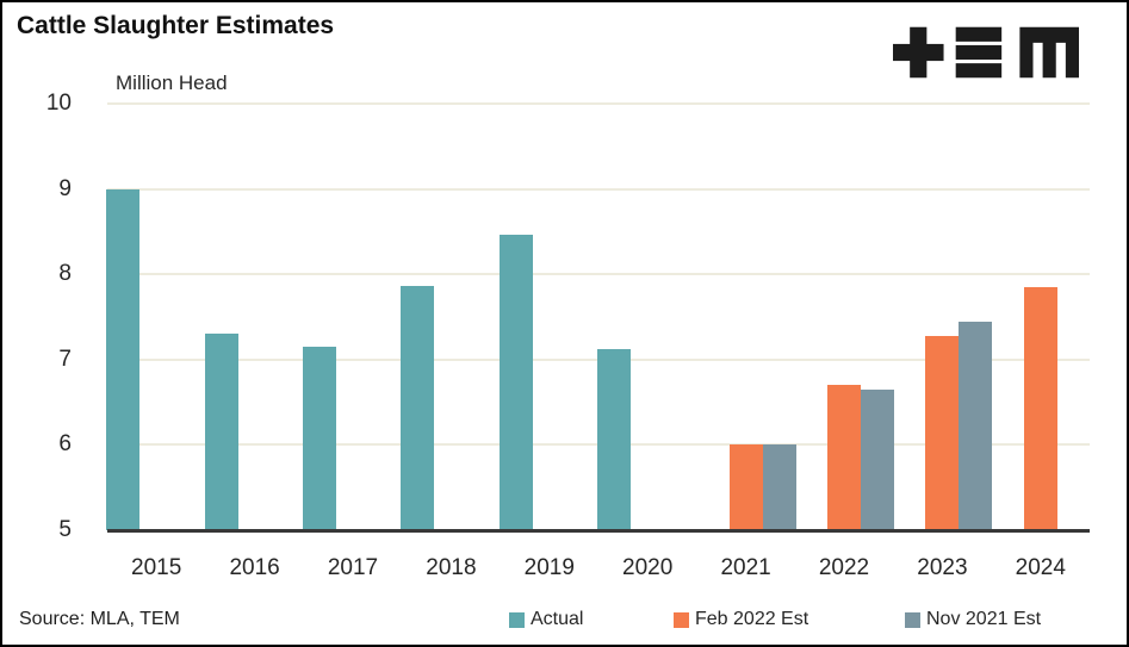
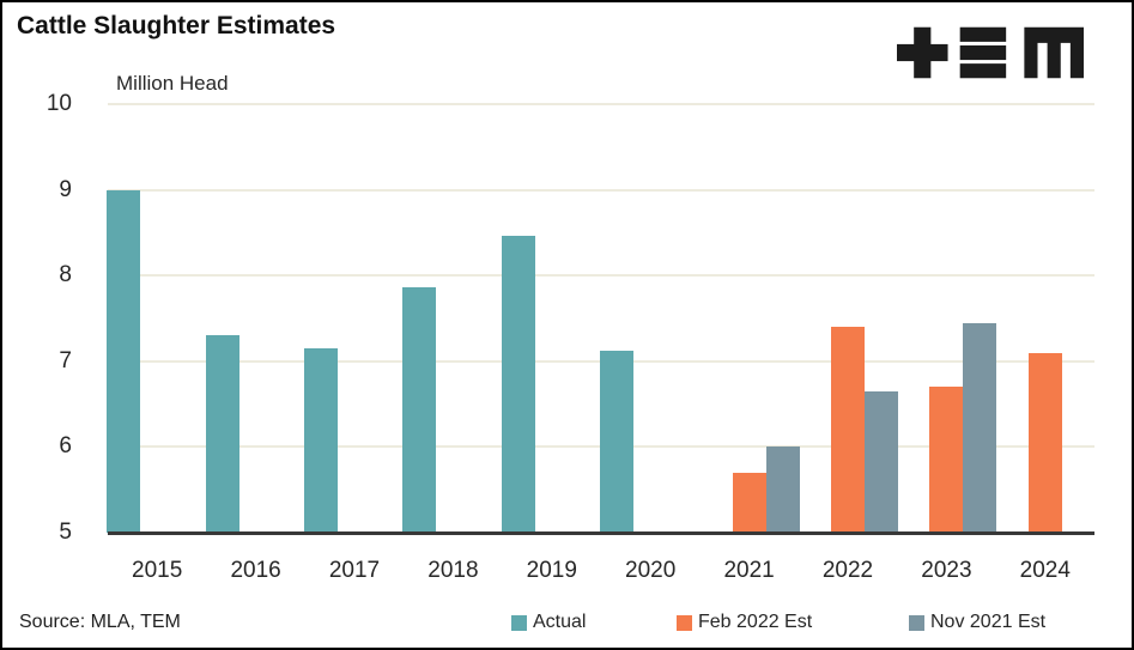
Feb 2022 Est/2021: 6.0 -> 5.7
Feb 2022 Est/2022: 6.7 -> 7.4
Feb 2022 Est/2023: 7.3 -> 6.7
Feb 2022 Est/2024: 7.8 -> 7.1
